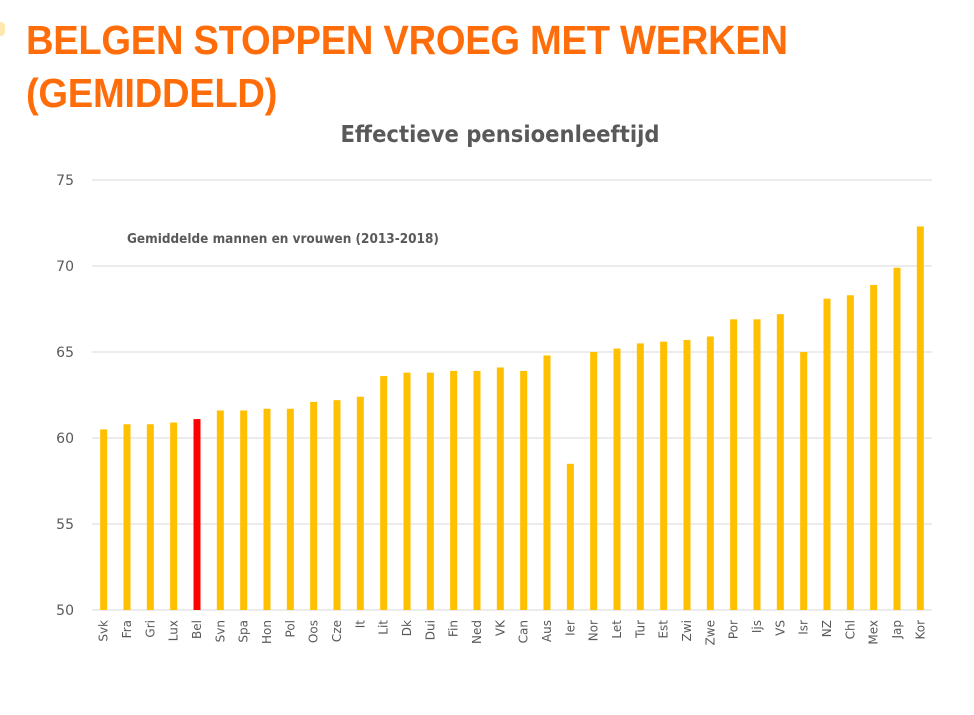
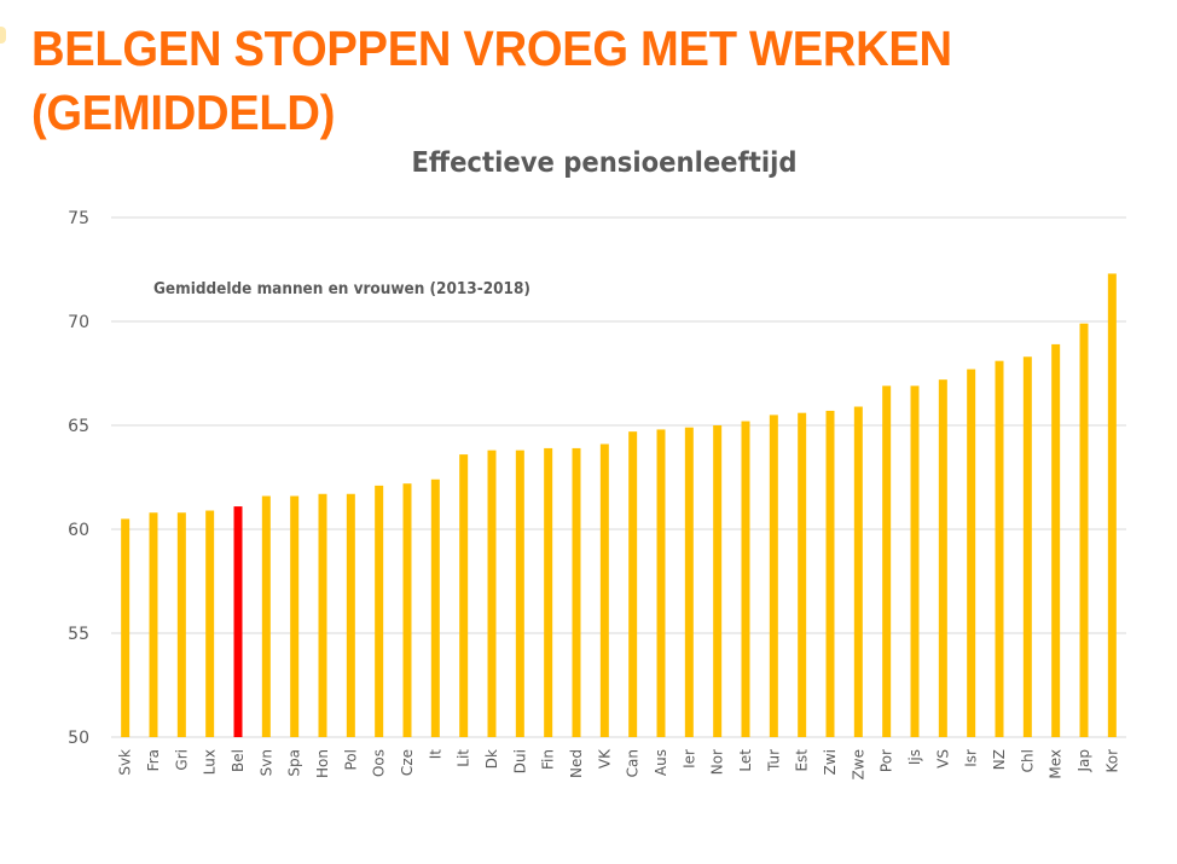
Can: 63.9 -> 64.7
Ier: 58.5 -> 64.9
Isr: 65.0 -> 67.7
